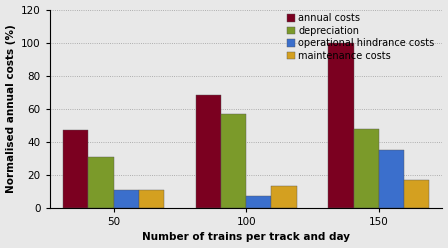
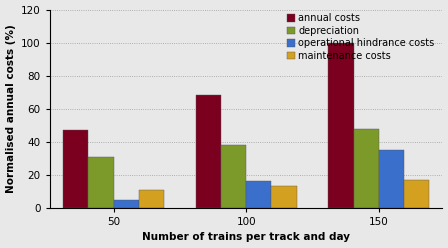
operational hindrance costs/50: 11 -> 5
depreciation/100: 57 -> 38
operational hindrance costs/100: 7 -> 16
